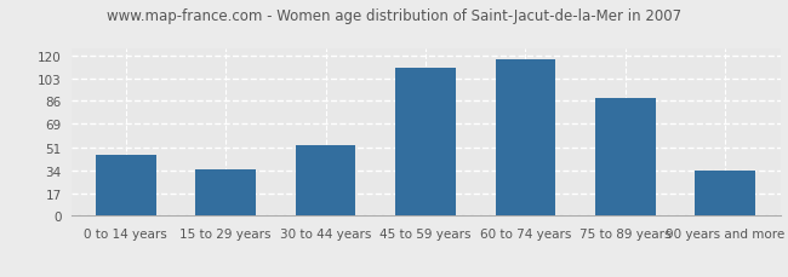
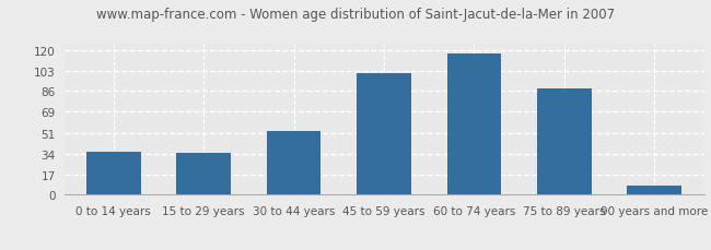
0 to 14 years: 46 -> 36
45 to 59 years: 111 -> 101
90 years and more: 34 -> 8
